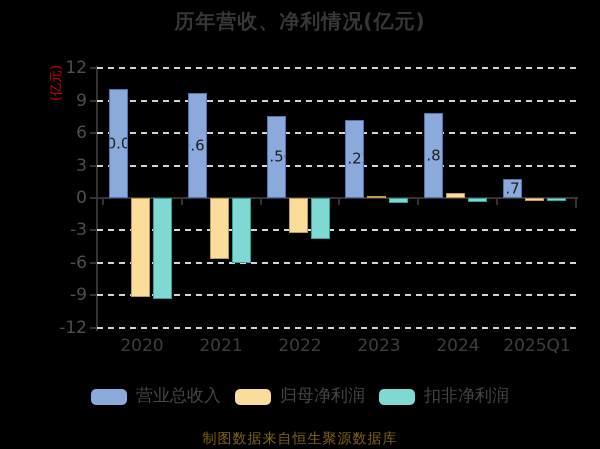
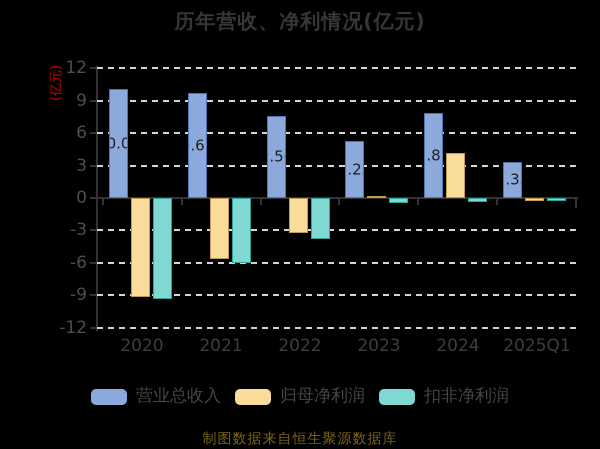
营业总收入/2023: 7.22 -> 5.23
归母净利润/2024: 0.5 -> 4.2
营业总收入/2025Q1: 1.77 -> 3.35
